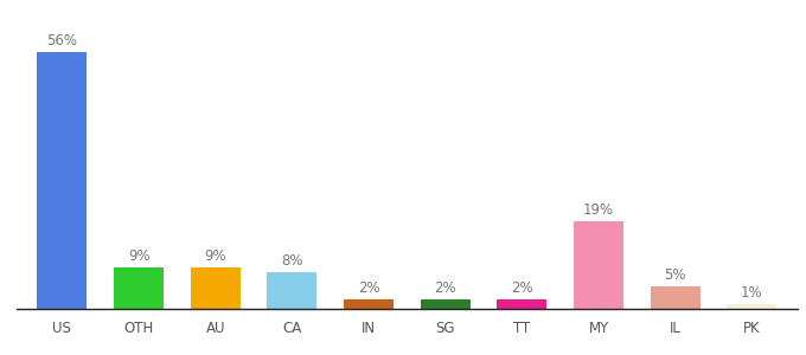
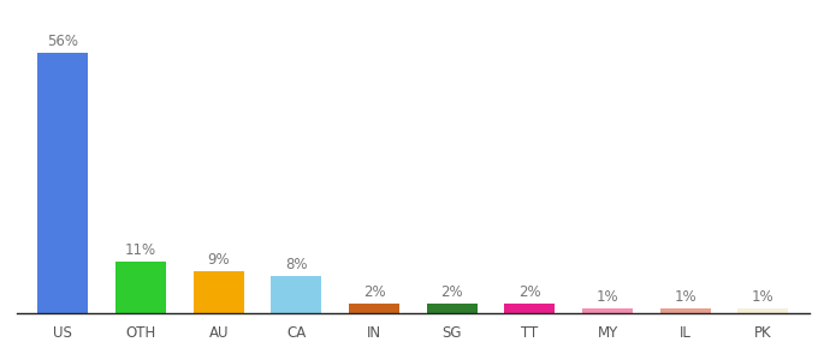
OTH: 9% -> 11%
MY: 19% -> 1%
IL: 5% -> 1%
